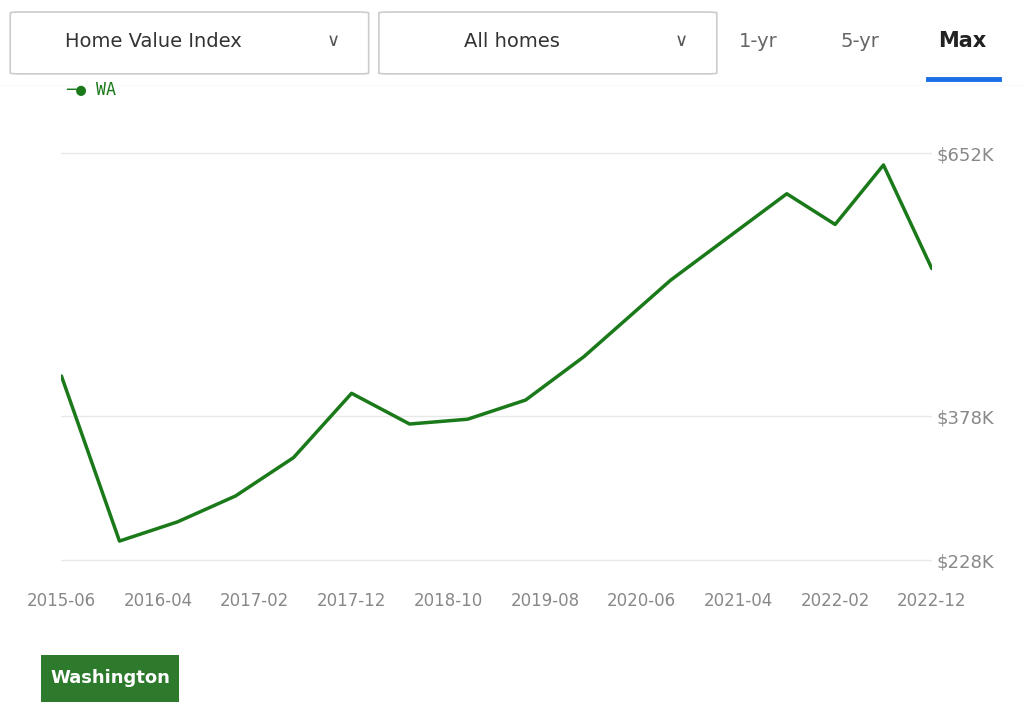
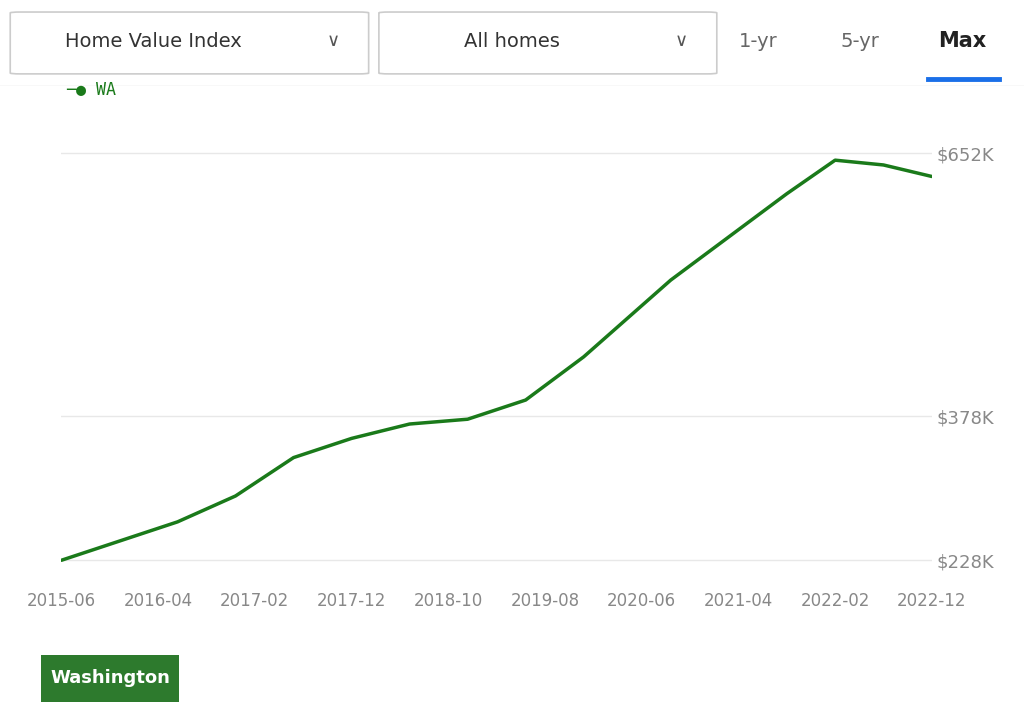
2015-06: $420K -> $228K
2017-12: $402K -> $355K
2022-02: $578K -> $645K
2022-12: $532K -> $628K
